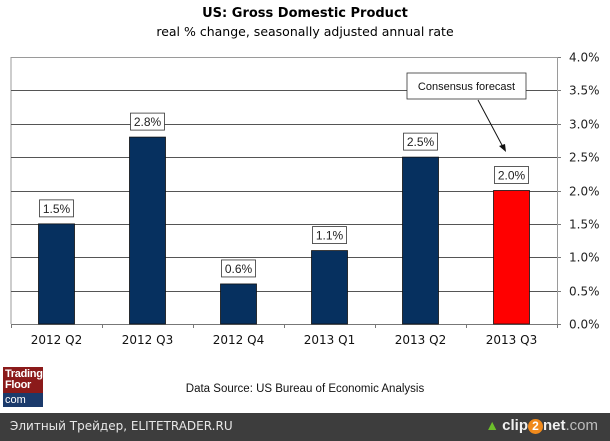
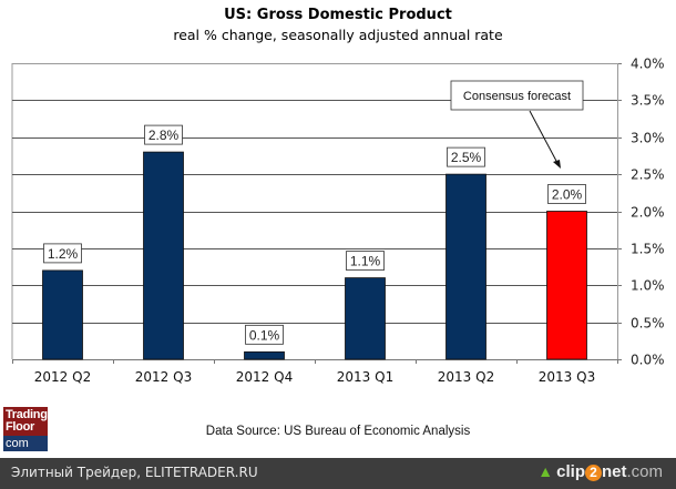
2012 Q2: 1.5% -> 1.2%
2012 Q4: 0.6% -> 0.1%
